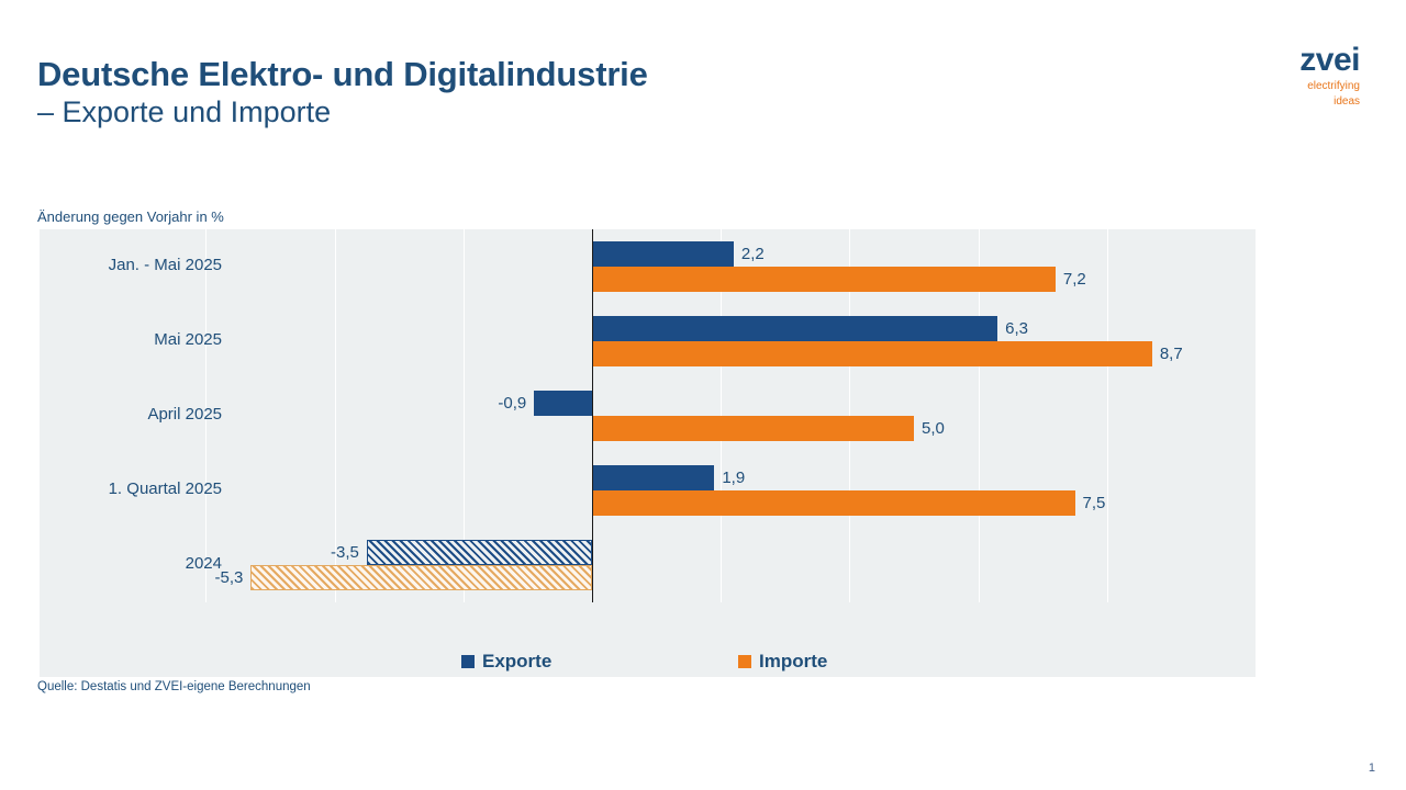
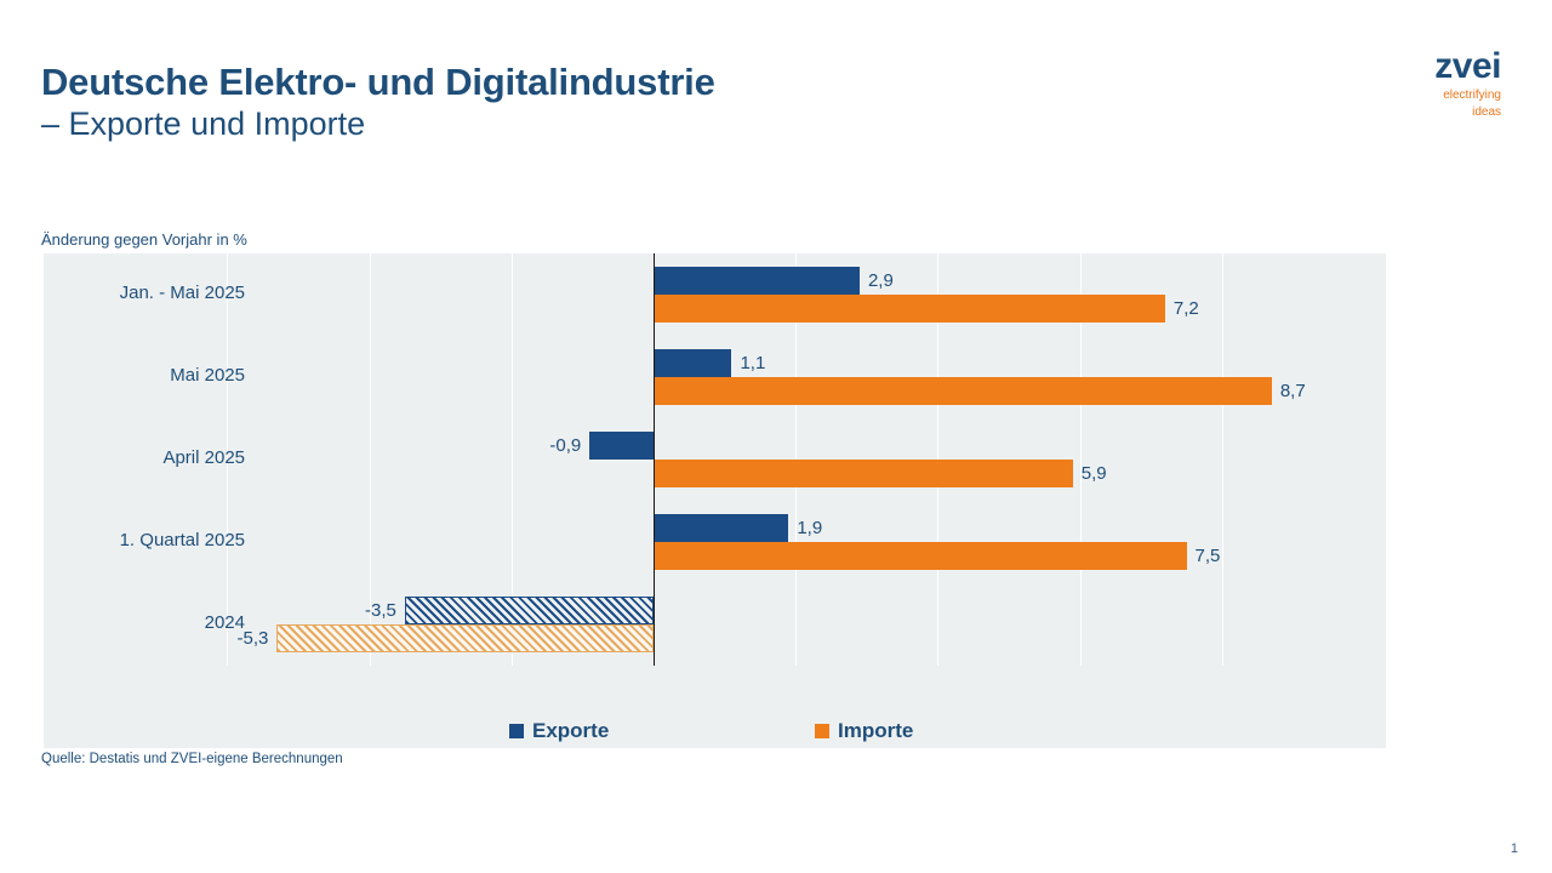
Exporte/Jan. - Mai 2025: 2,2 -> 2,9
Exporte/Mai 2025: 6,3 -> 1,1
Importe/April 2025: 5,0 -> 5,9
